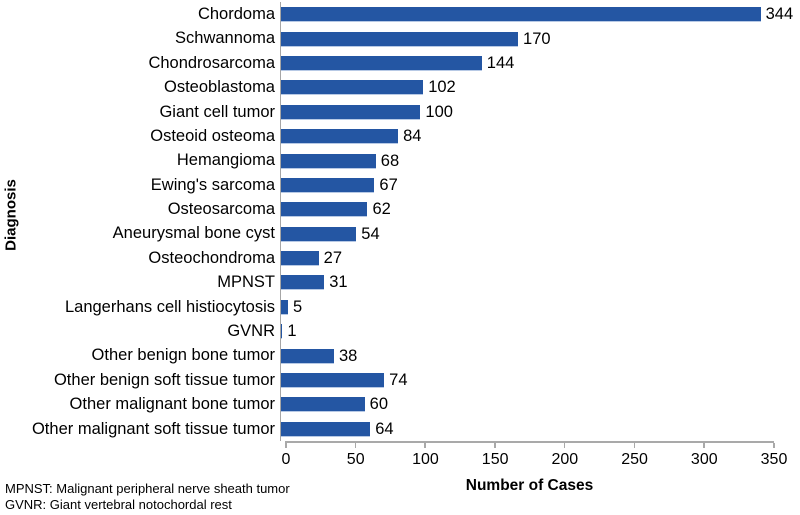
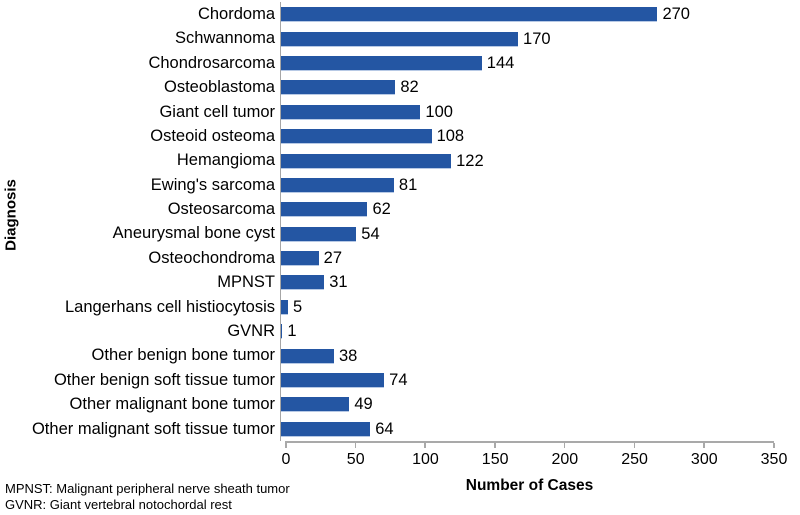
Chordoma: 344 -> 270
Osteoblastoma: 102 -> 82
Osteoid osteoma: 84 -> 108
Hemangioma: 68 -> 122
Ewing's sarcoma: 67 -> 81
Other malignant bone tumor: 60 -> 49
